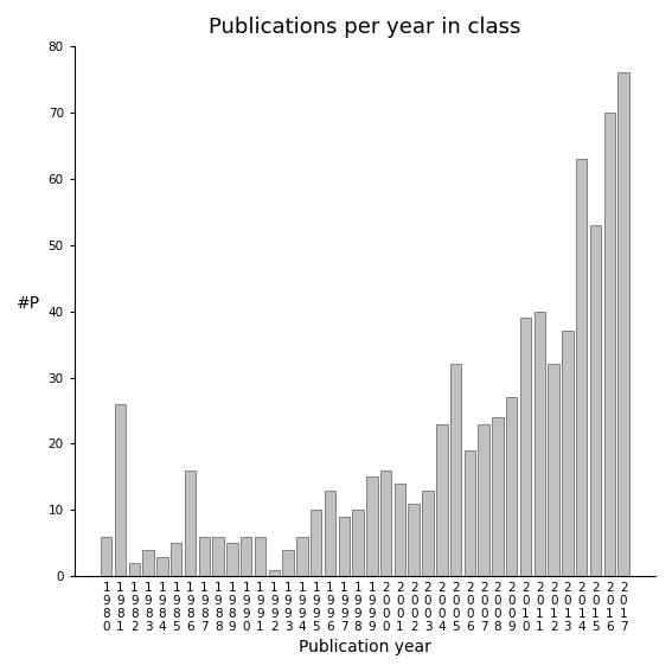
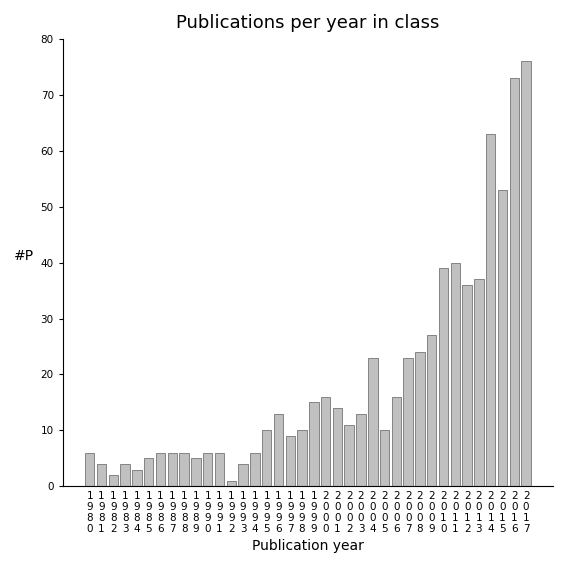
1 9 8 1: 26 -> 4
1 9 8 6: 16 -> 6
2 0 0 5: 32 -> 10
2 0 0 6: 19 -> 16
2 0 1 2: 32 -> 36
2 0 1 6: 70 -> 73
